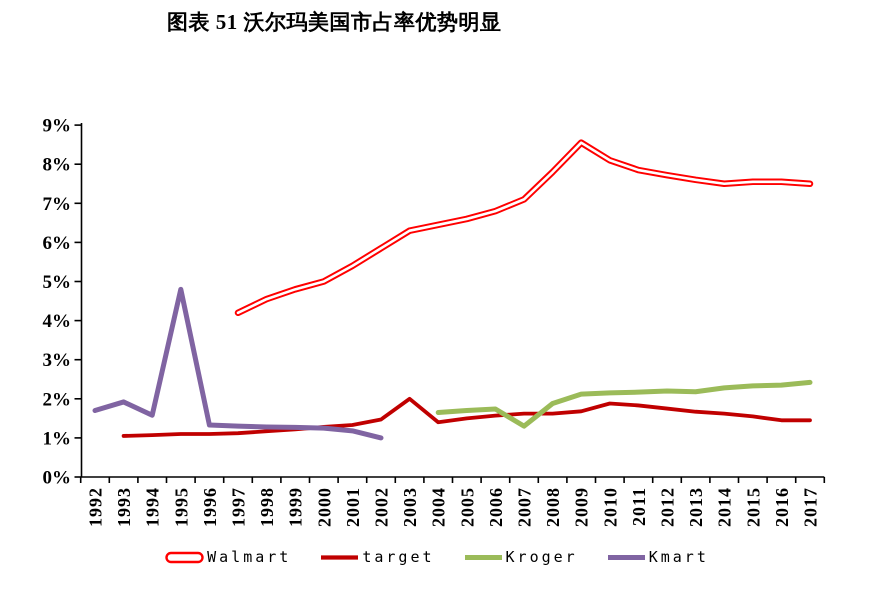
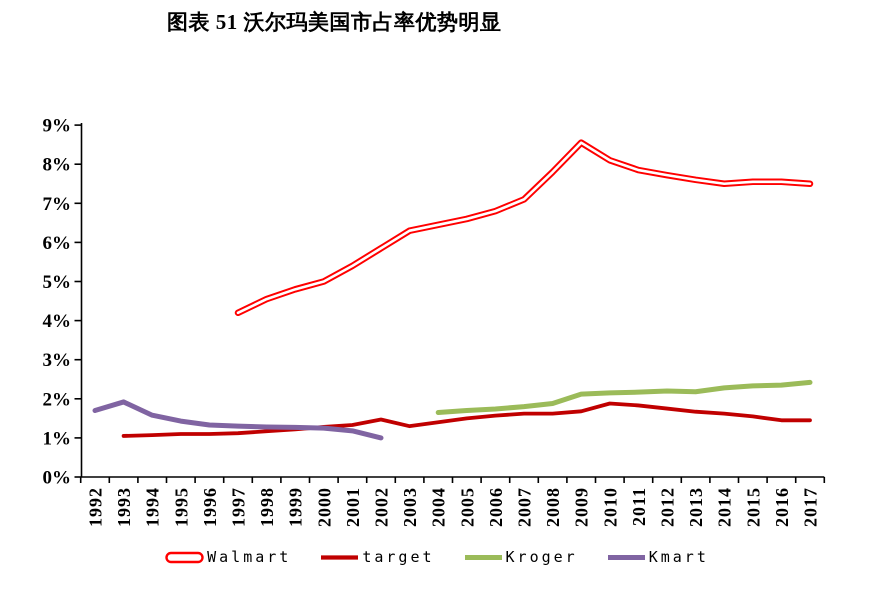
Kmart/1995: 4.8% -> 1.4%
target/2003: 2.0% -> 1.3%
Kroger/2007: 1.3% -> 1.8%
